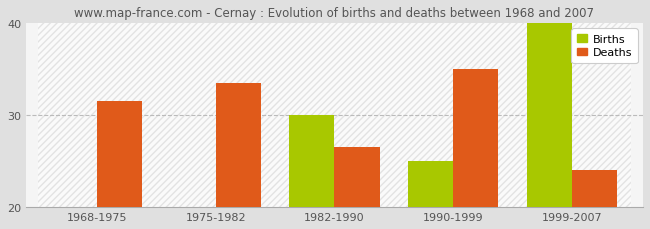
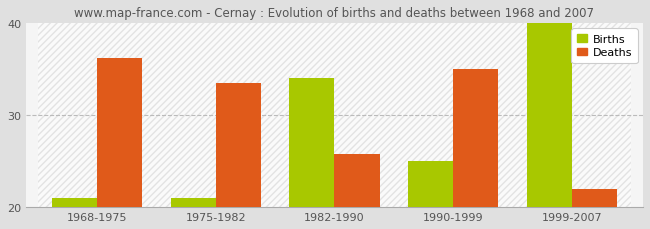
Births/1968-1975: 20 -> 21
Deaths/1968-1975: 31.5 -> 36.2
Births/1975-1982: 20 -> 21
Births/1982-1990: 30 -> 34
Deaths/1982-1990: 26.5 -> 25.8
Deaths/1999-2007: 24.0 -> 22.0
